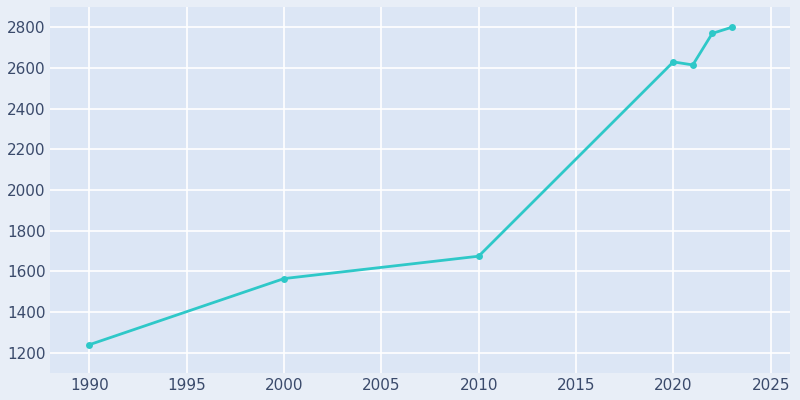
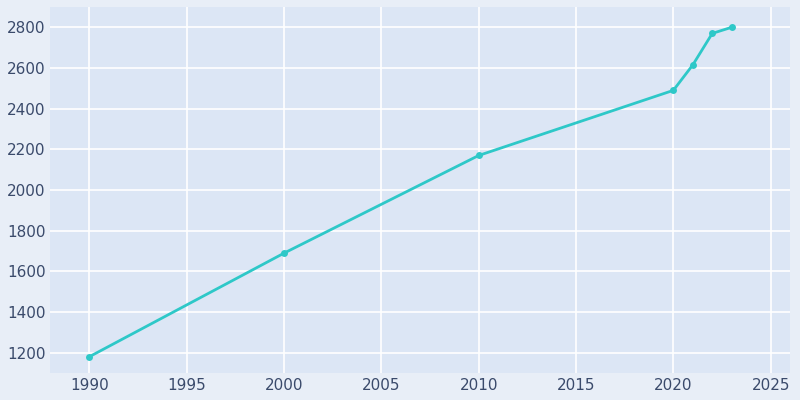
1990: 1240 -> 1181
2000: 1565 -> 1690
2010: 1675 -> 2170
2020: 2630 -> 2490
